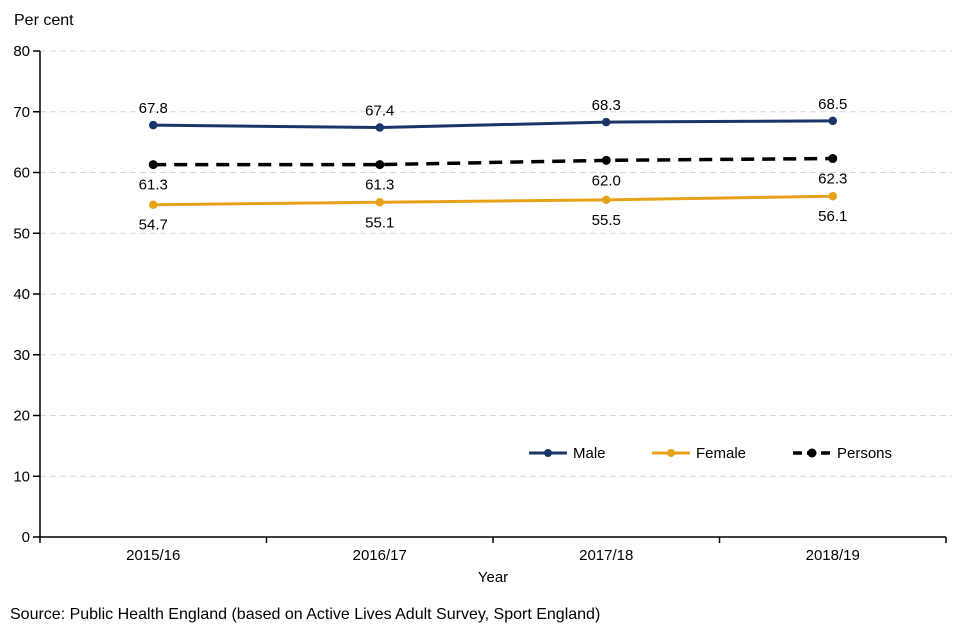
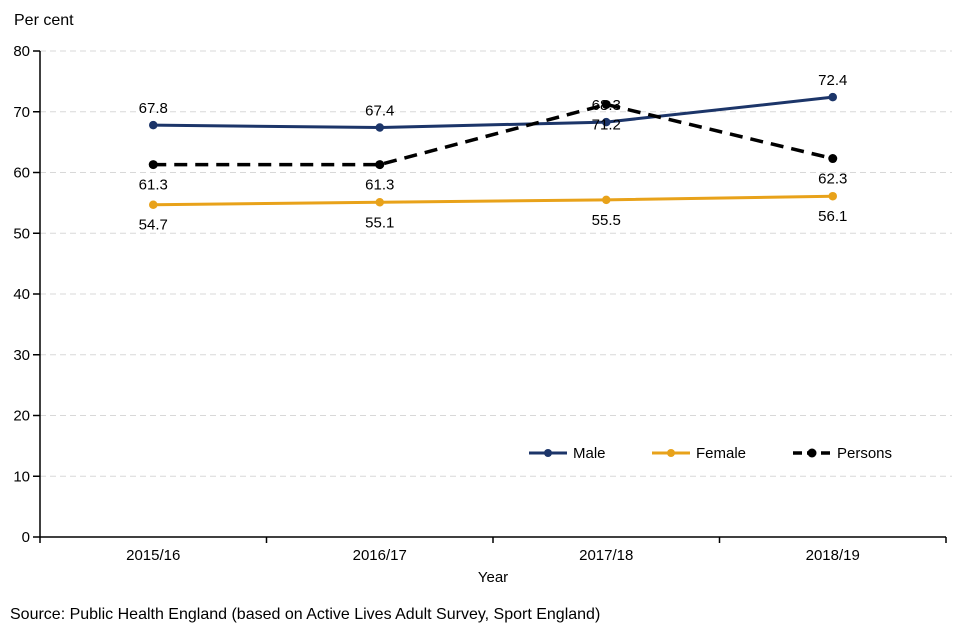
Persons/2017/18: 62.0 -> 71.2
Male/2018/19: 68.5 -> 72.4
